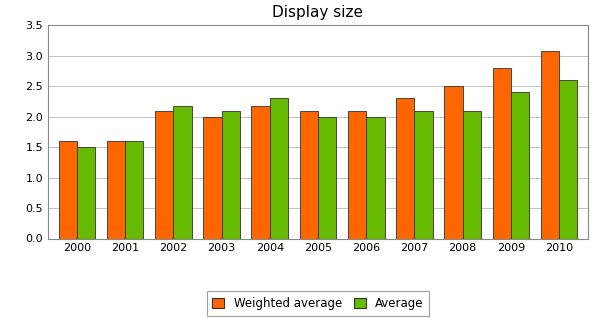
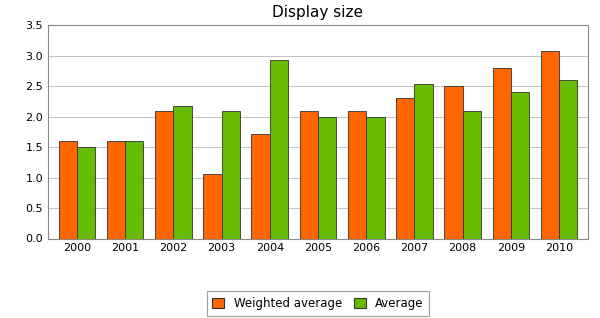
Weighted average/2003: 2.00 -> 1.06
Weighted average/2004: 2.18 -> 1.72
Average/2004: 2.30 -> 2.94
Average/2007: 2.10 -> 2.54
